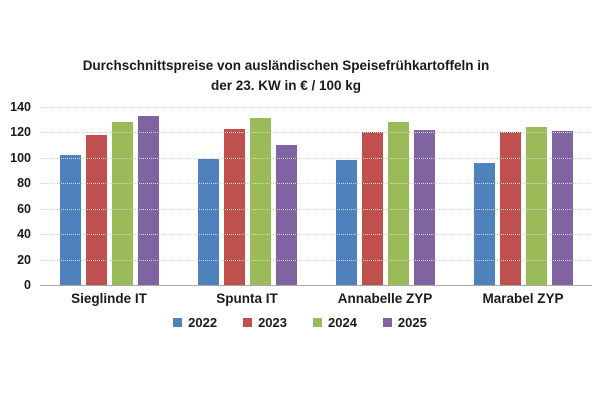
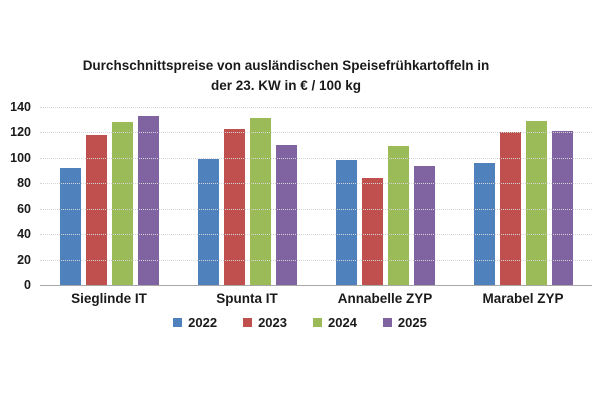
2022/Sieglinde IT: 102 -> 92
2023/Annabelle ZYP: 120 -> 84
2024/Annabelle ZYP: 128 -> 109
2025/Annabelle ZYP: 122 -> 94
2024/Marabel ZYP: 124 -> 129
